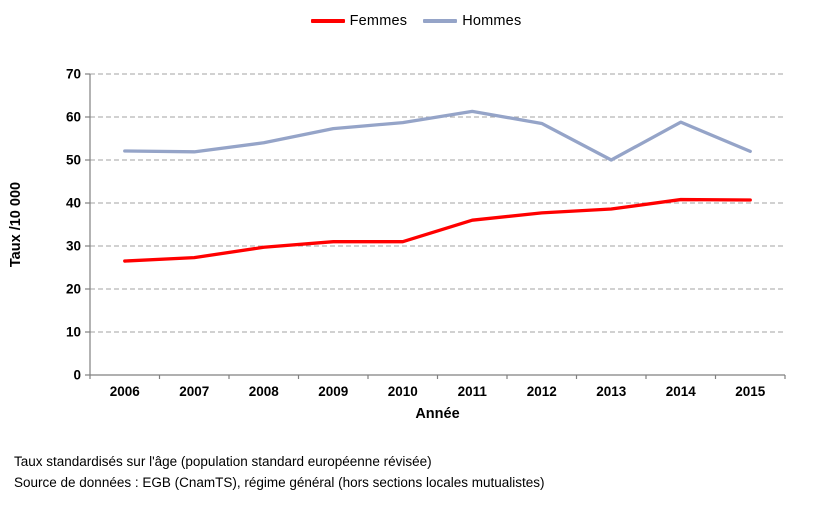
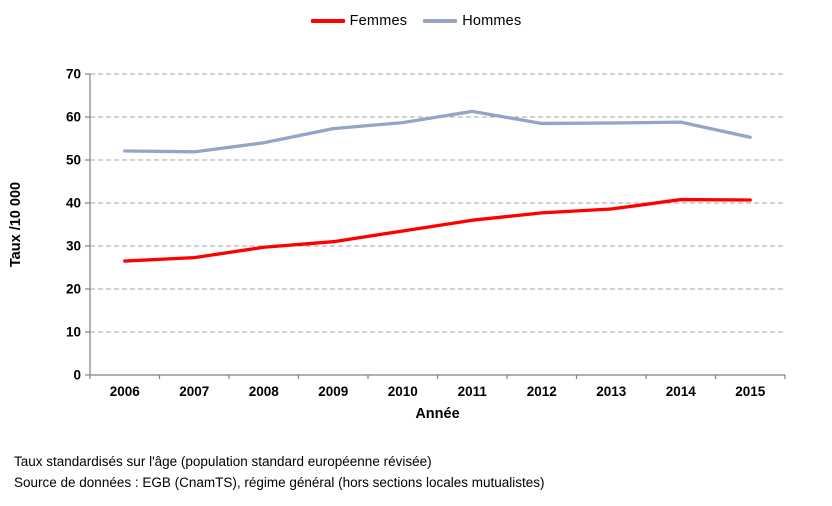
Femmes/2010: 31 -> 34
Hommes/2013: 50 -> 59
Hommes/2015: 52 -> 55
